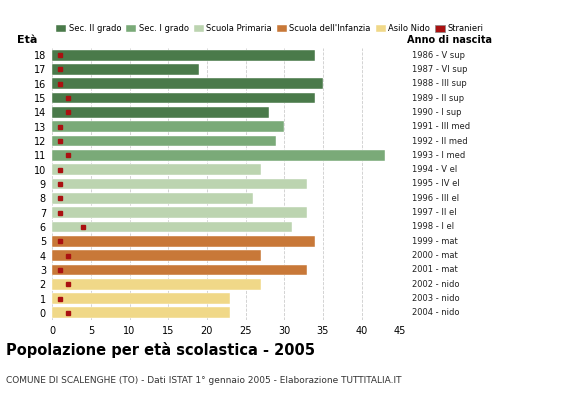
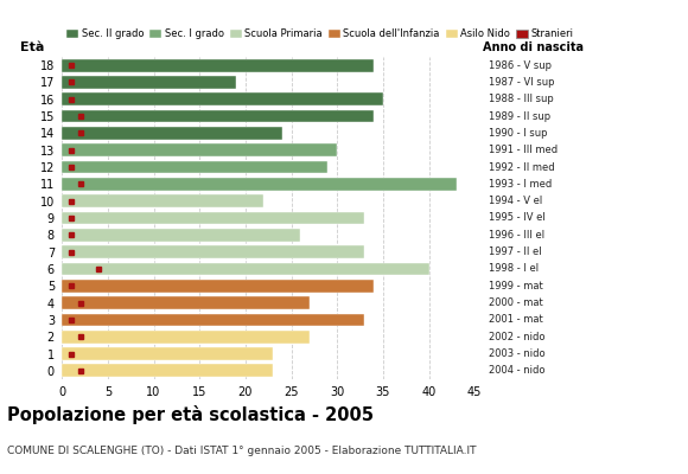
14: 28 -> 24
10: 27 -> 22
6: 31 -> 40
